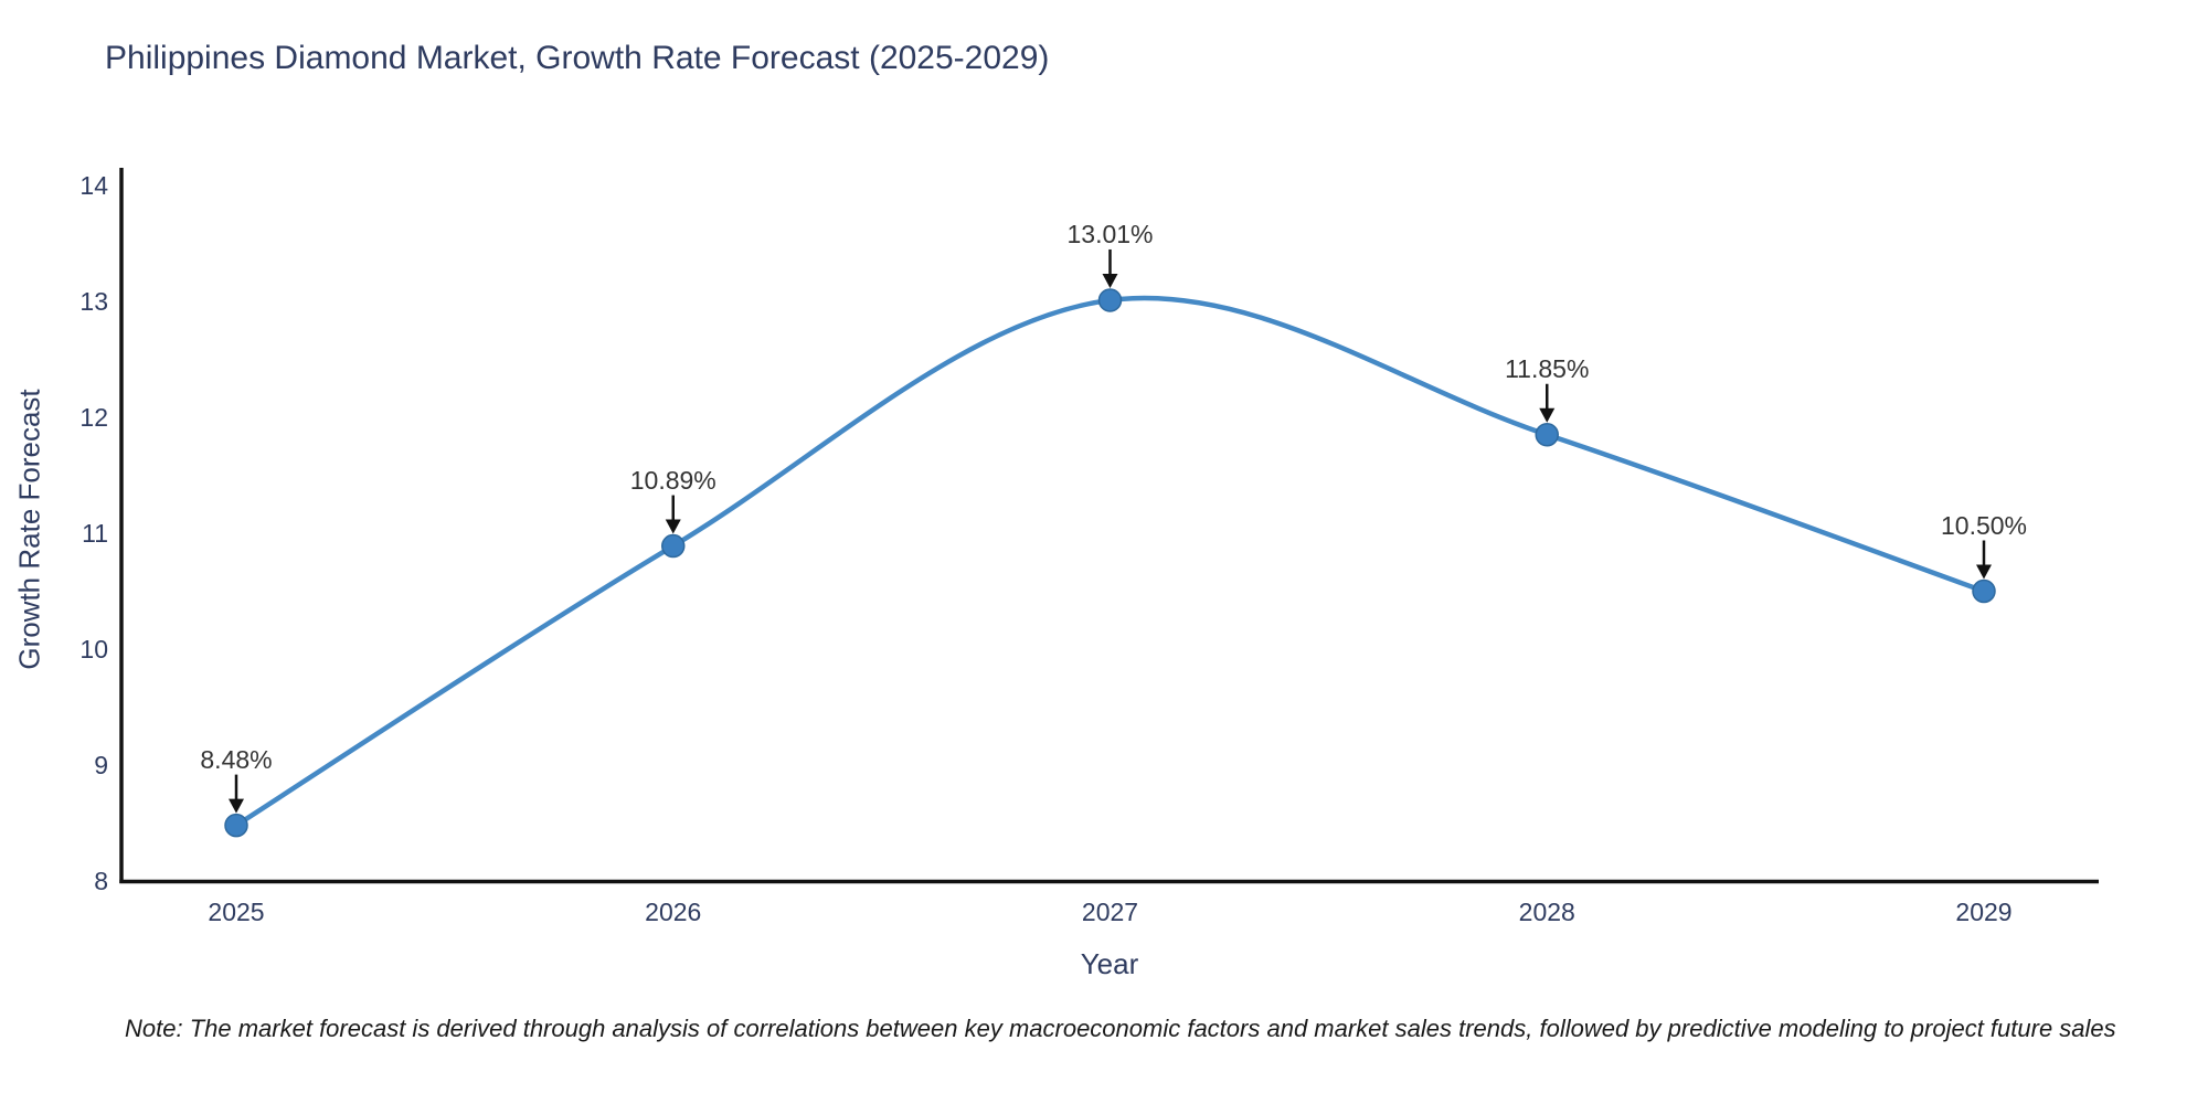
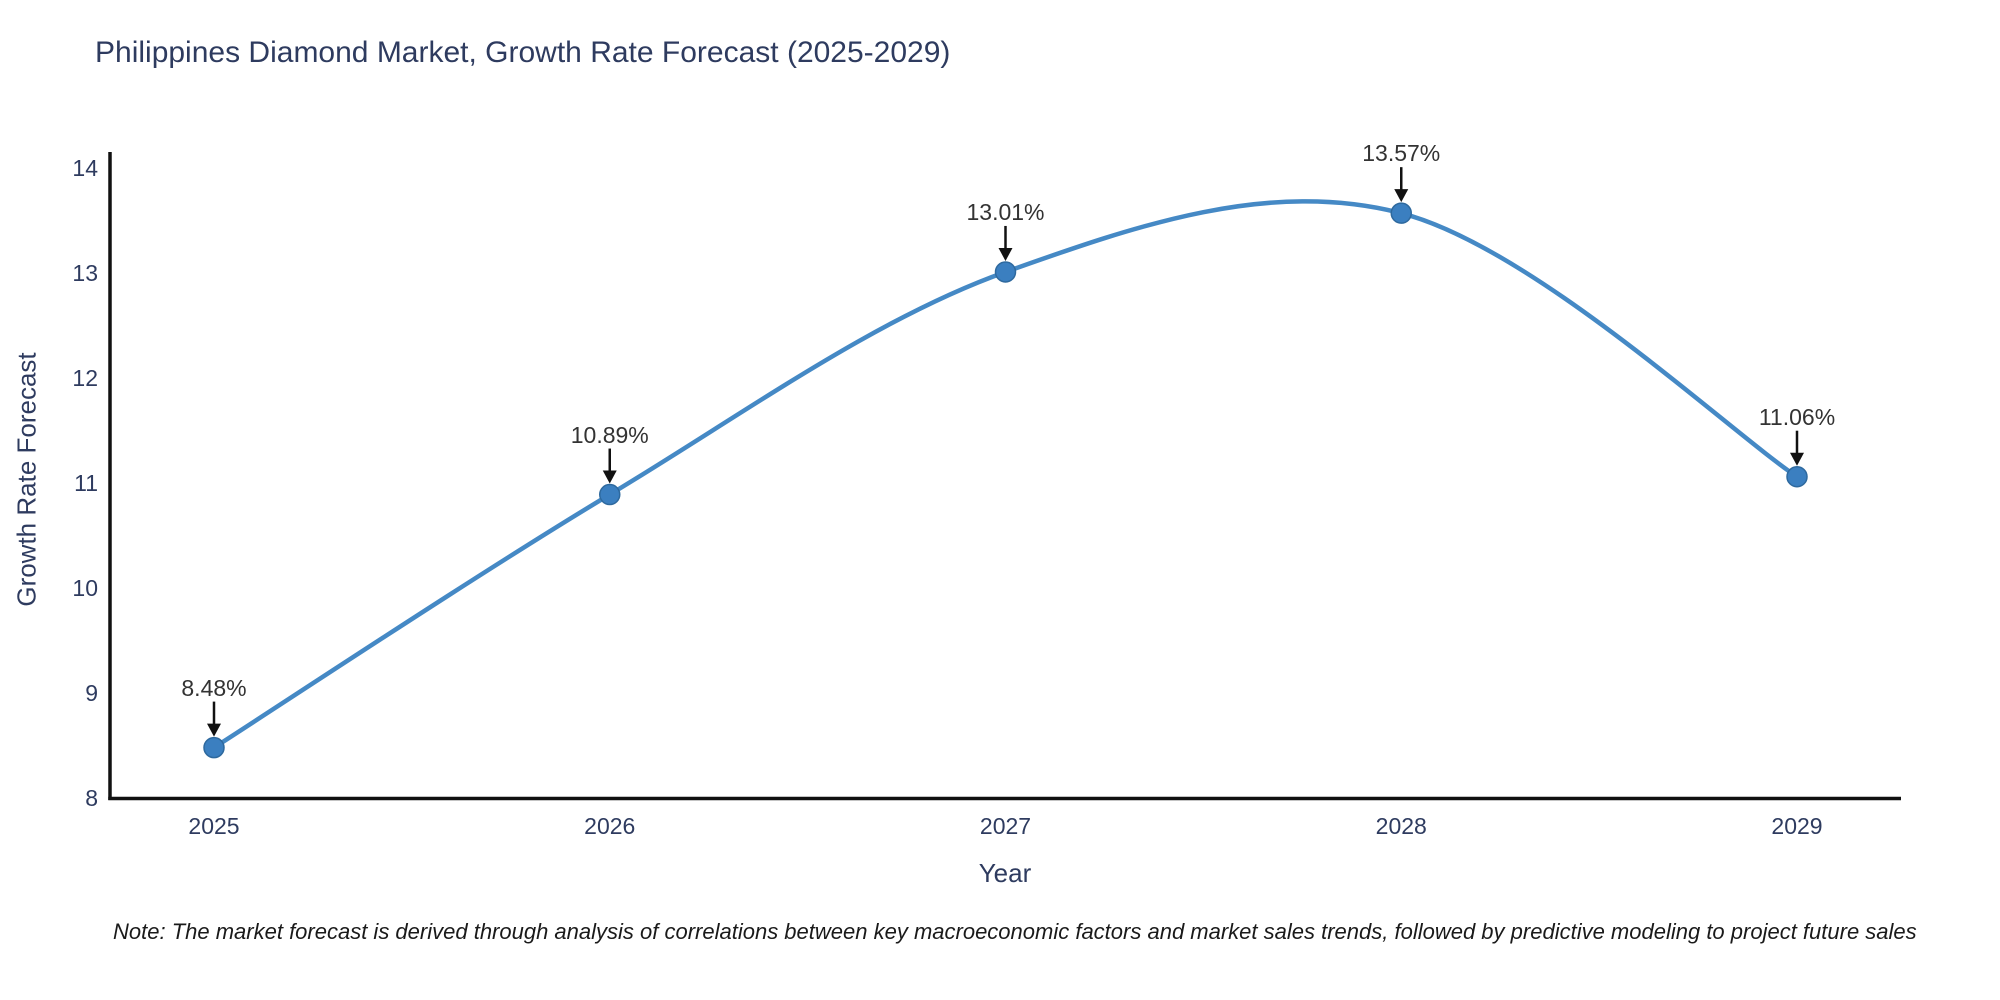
2028: 11.85% -> 13.57%
2029: 10.50% -> 11.06%
